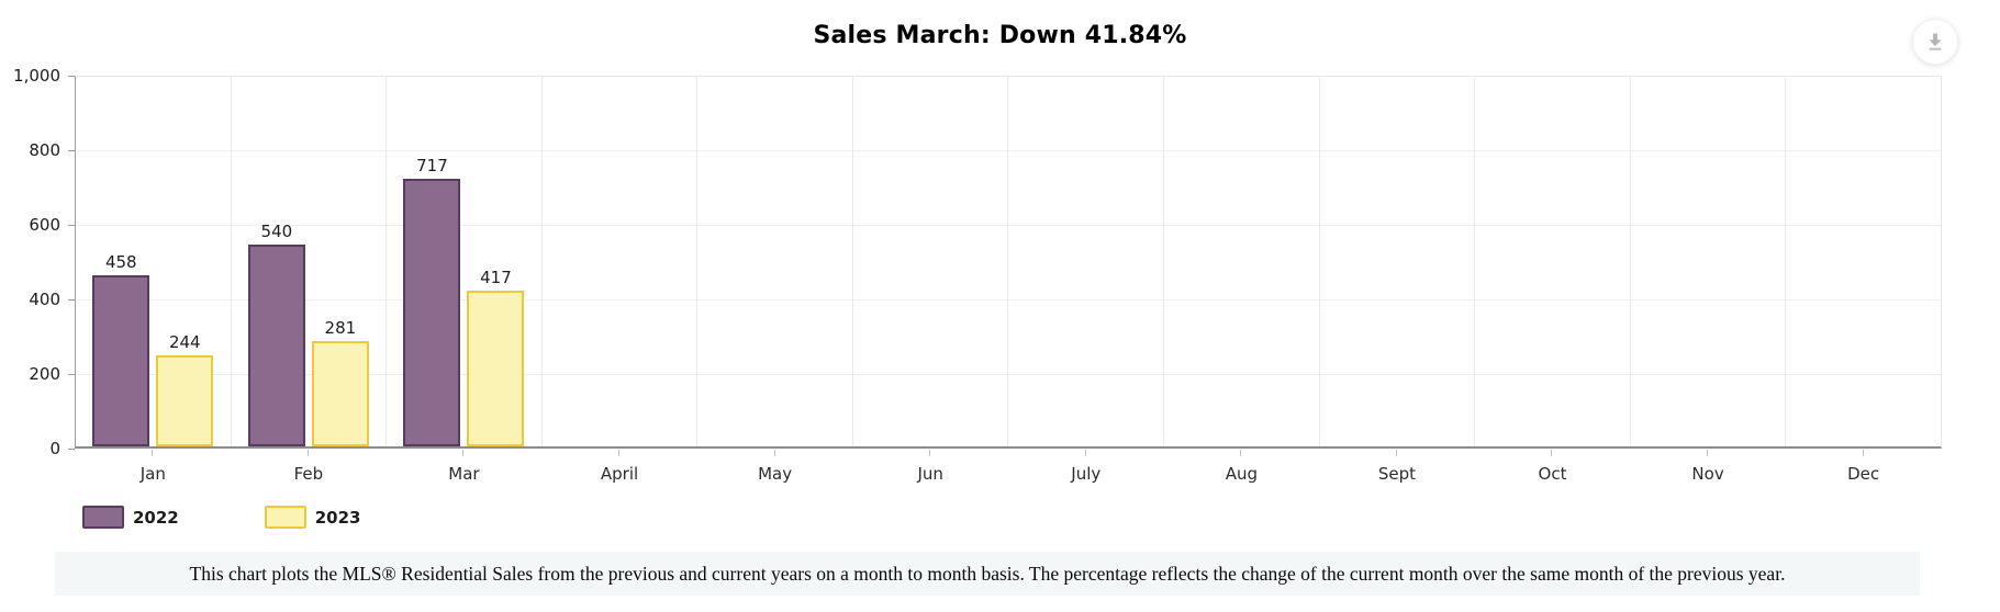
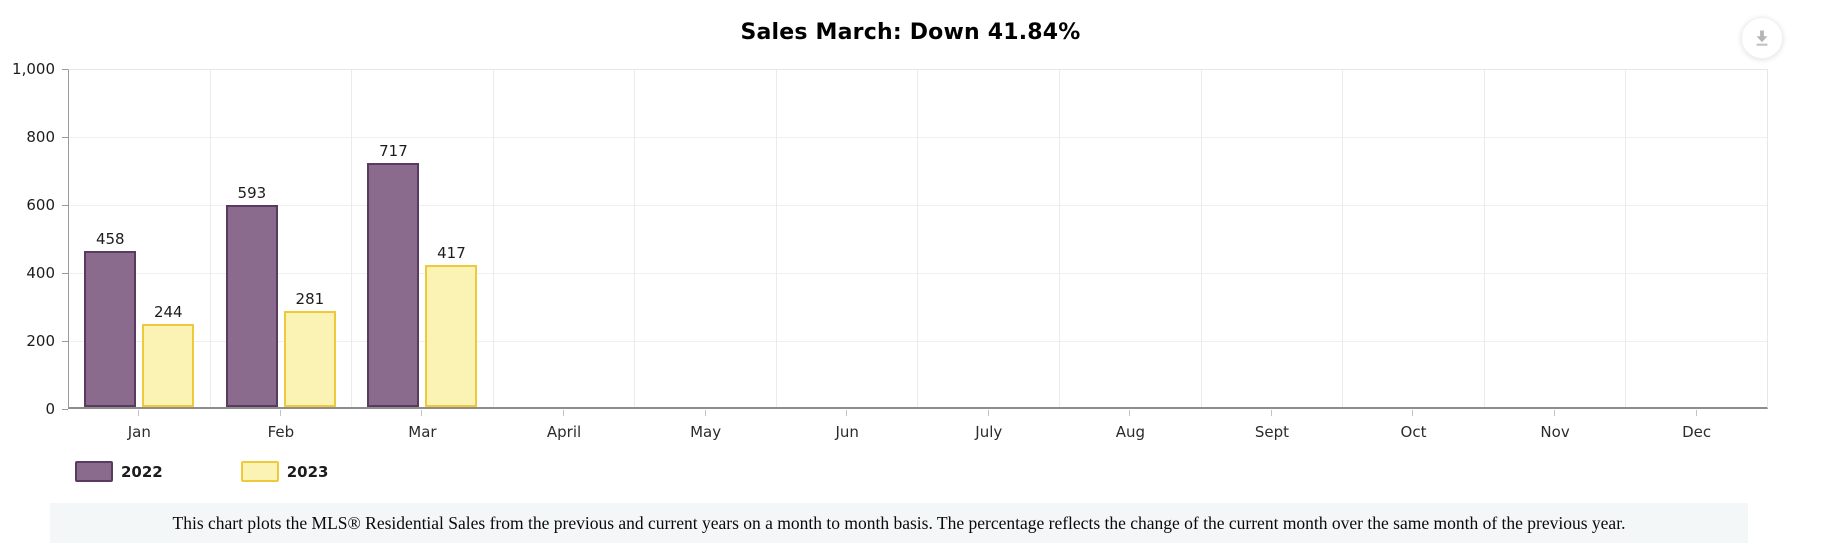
2022/Feb: 540 -> 593
